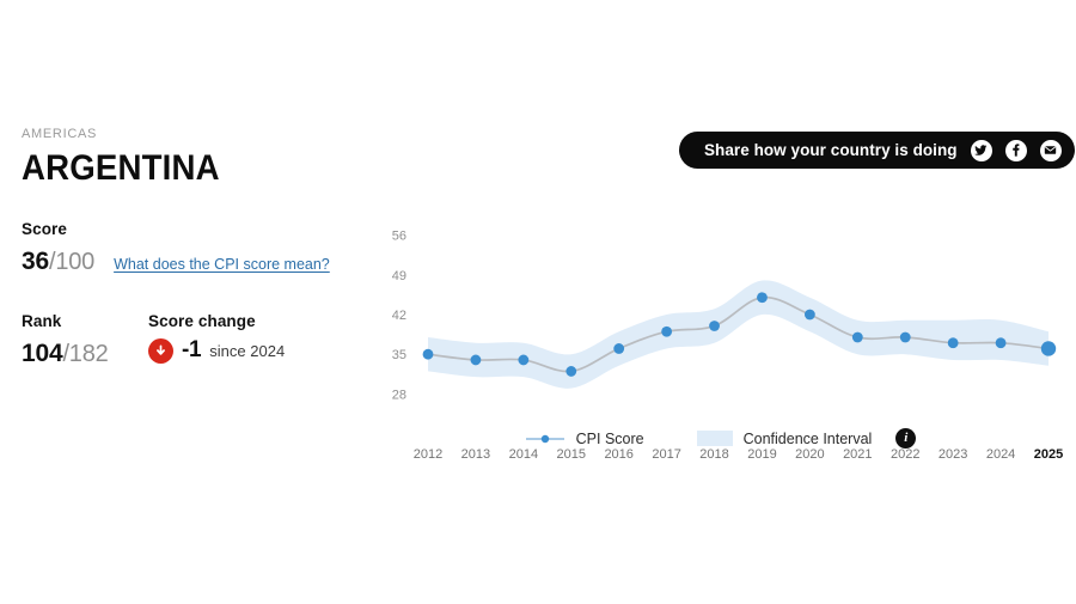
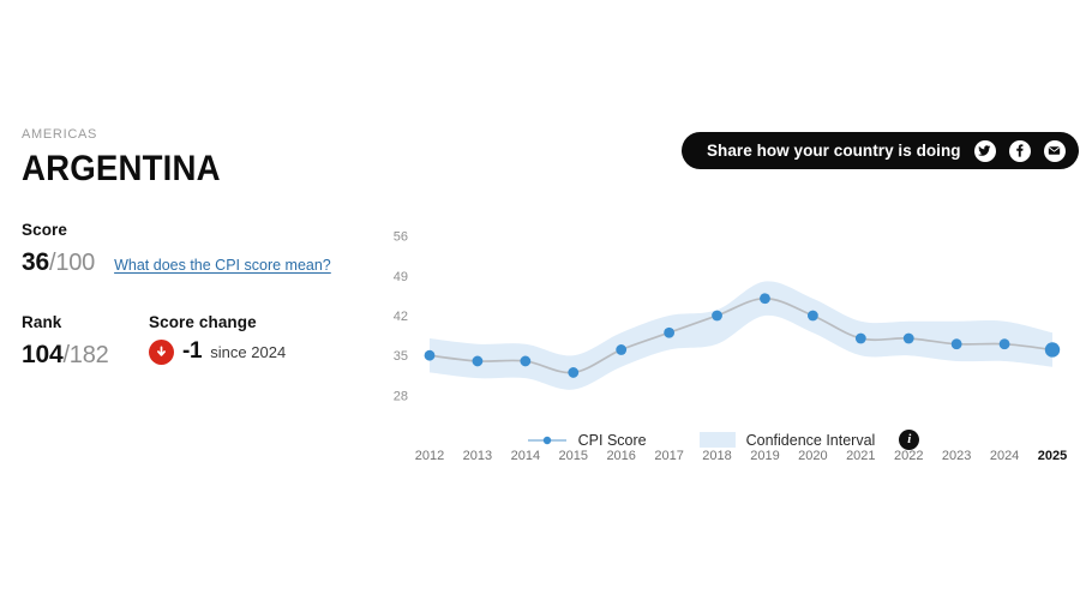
2018: 40 -> 42
